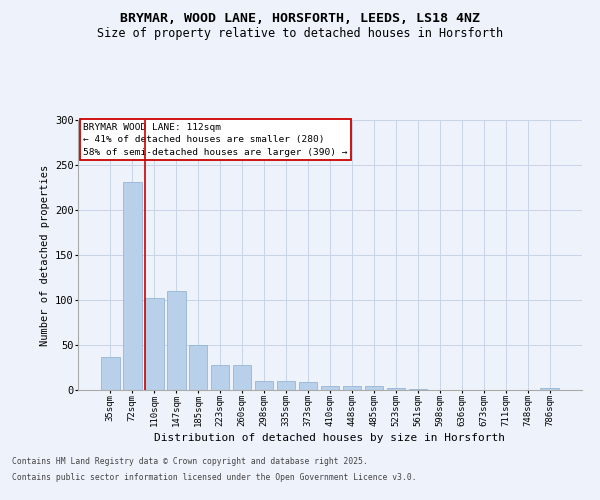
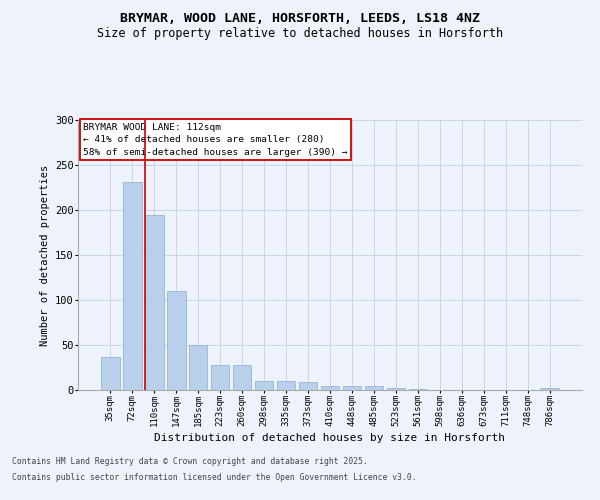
110sqm: 102 -> 195
